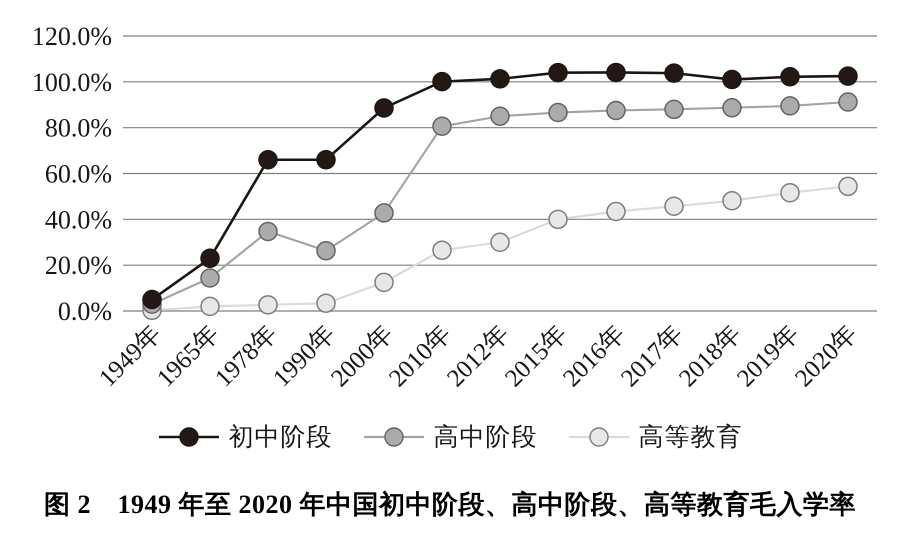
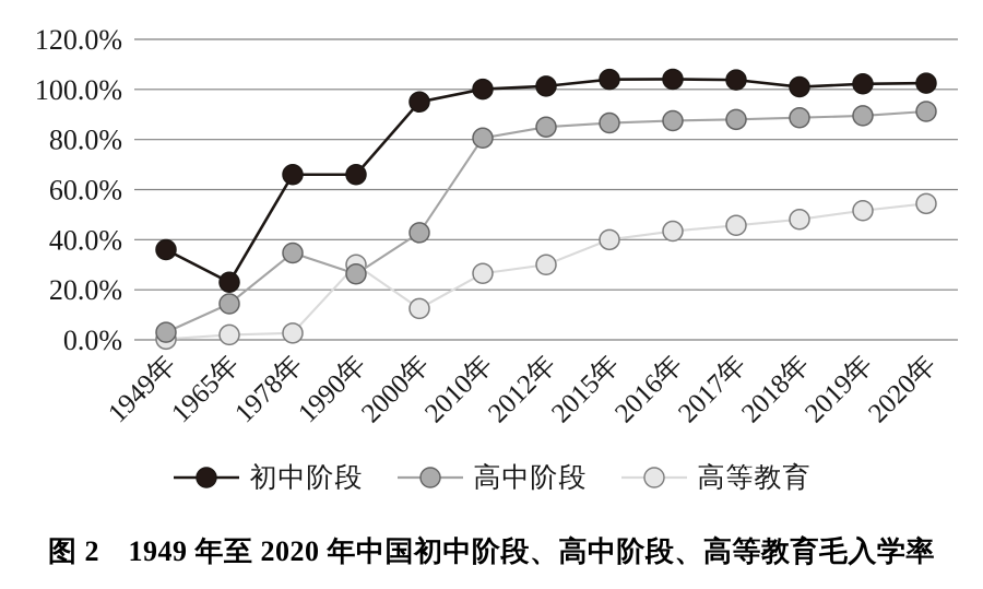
初中阶段/1949年: 5% -> 36%
高等教育/1990年: 3% -> 30%
初中阶段/2000年: 89% -> 95%
